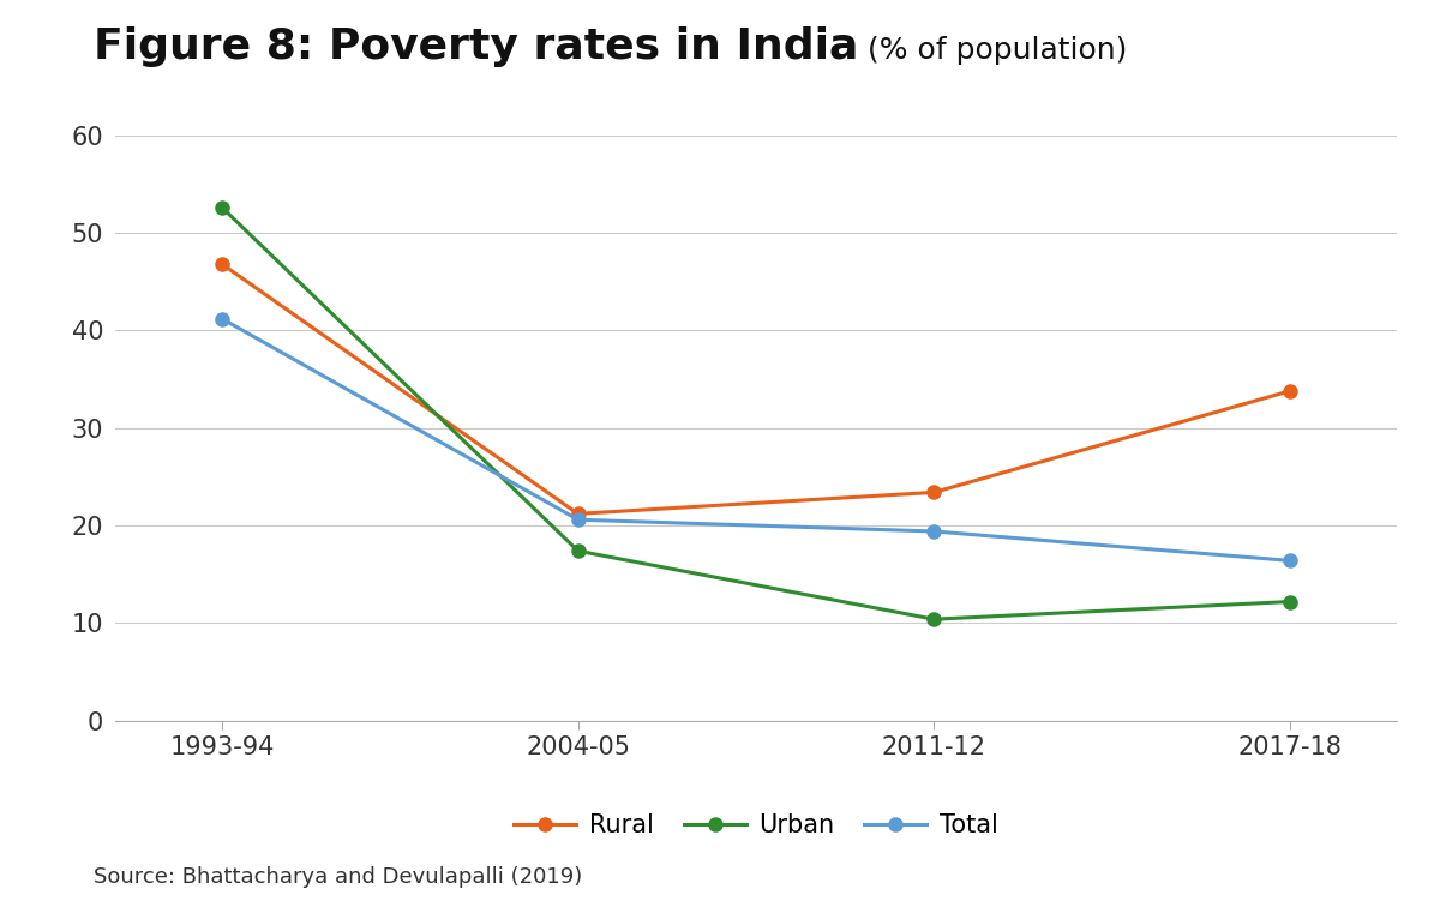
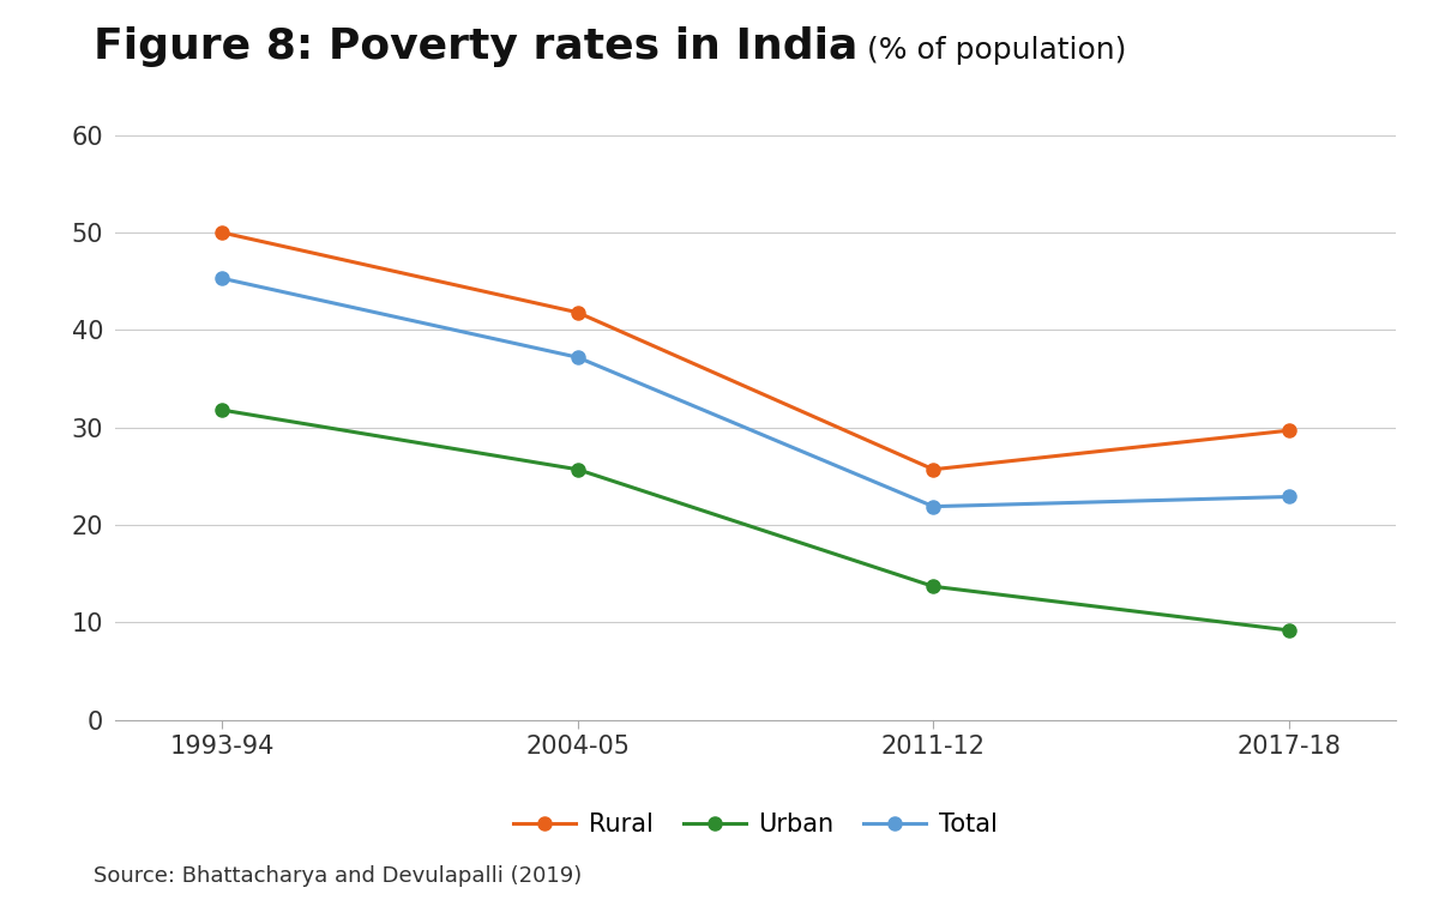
Rural/1993-94: 46.8 -> 50.0
Urban/1993-94: 52.6 -> 31.8
Total/1993-94: 41.2 -> 45.3
Rural/2004-05: 21.2 -> 41.8
Urban/2004-05: 17.4 -> 25.7
Total/2004-05: 20.6 -> 37.2
Rural/2011-12: 23.4 -> 25.7
Urban/2011-12: 10.4 -> 13.7
Total/2011-12: 19.4 -> 21.9
Rural/2017-18: 33.8 -> 29.7
Urban/2017-18: 12.2 -> 9.2
Total/2017-18: 16.4 -> 22.9
